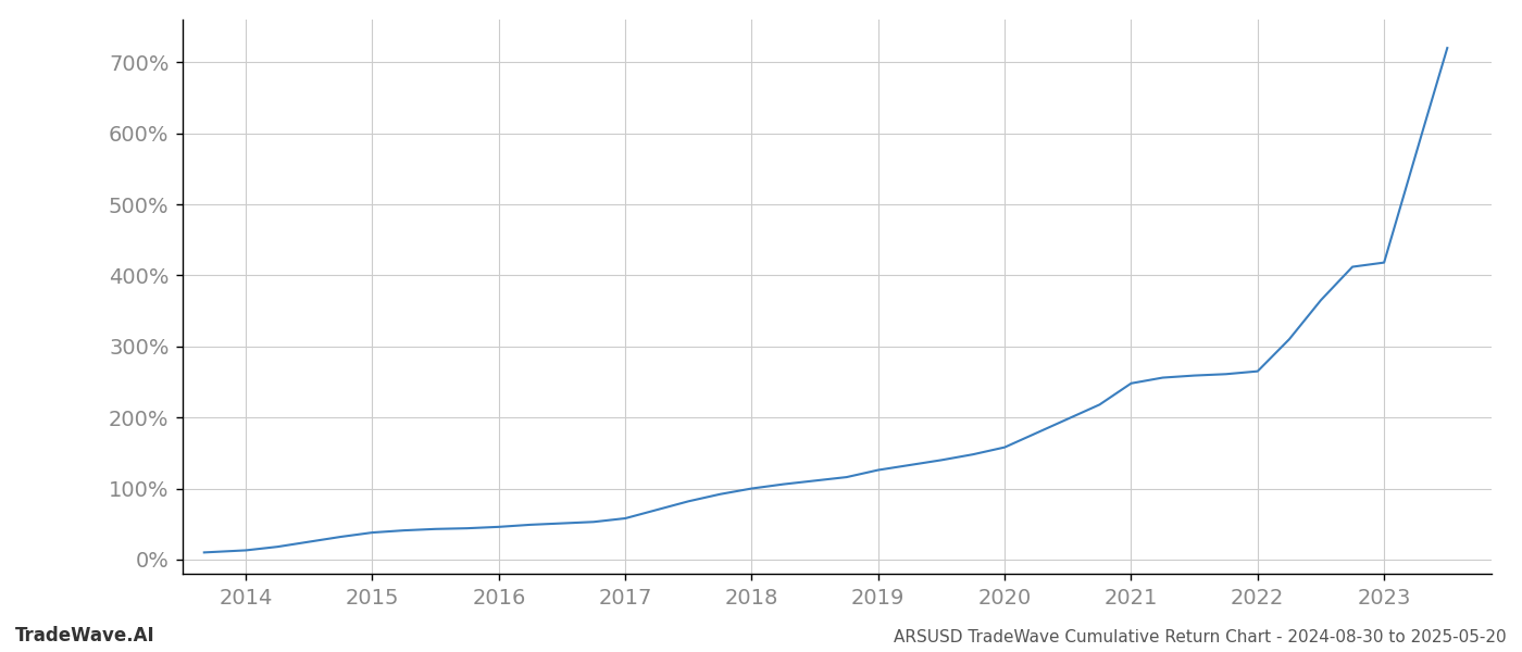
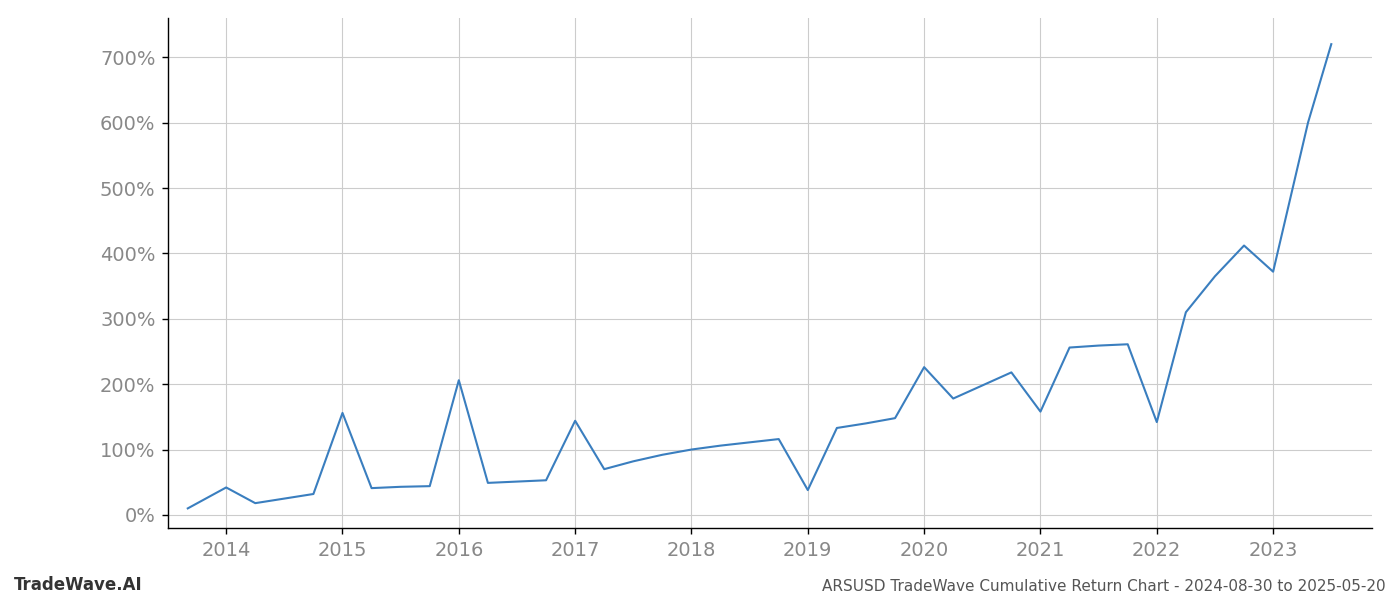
2014: 13% -> 42%
2015: 38% -> 156%
2016: 46% -> 206%
2017: 58% -> 144%
2019: 126% -> 38%
2020: 158% -> 226%
2021: 248% -> 158%
2022: 265% -> 142%
2023: 418% -> 372%
